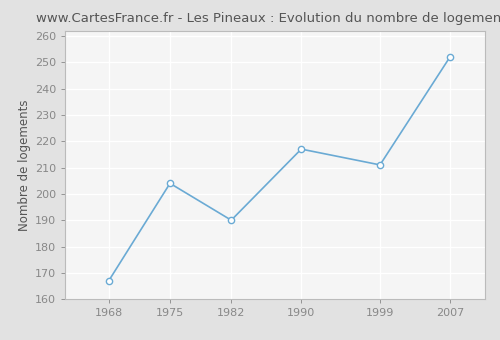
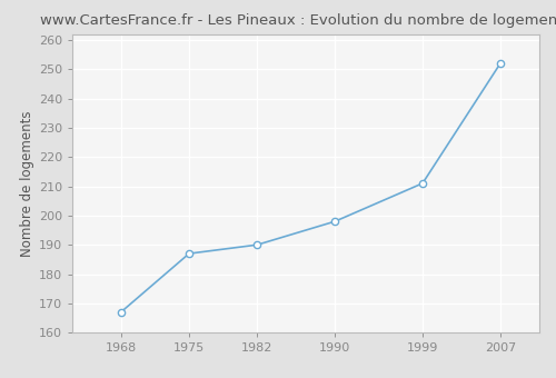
1975: 204 -> 187
1990: 217 -> 198
